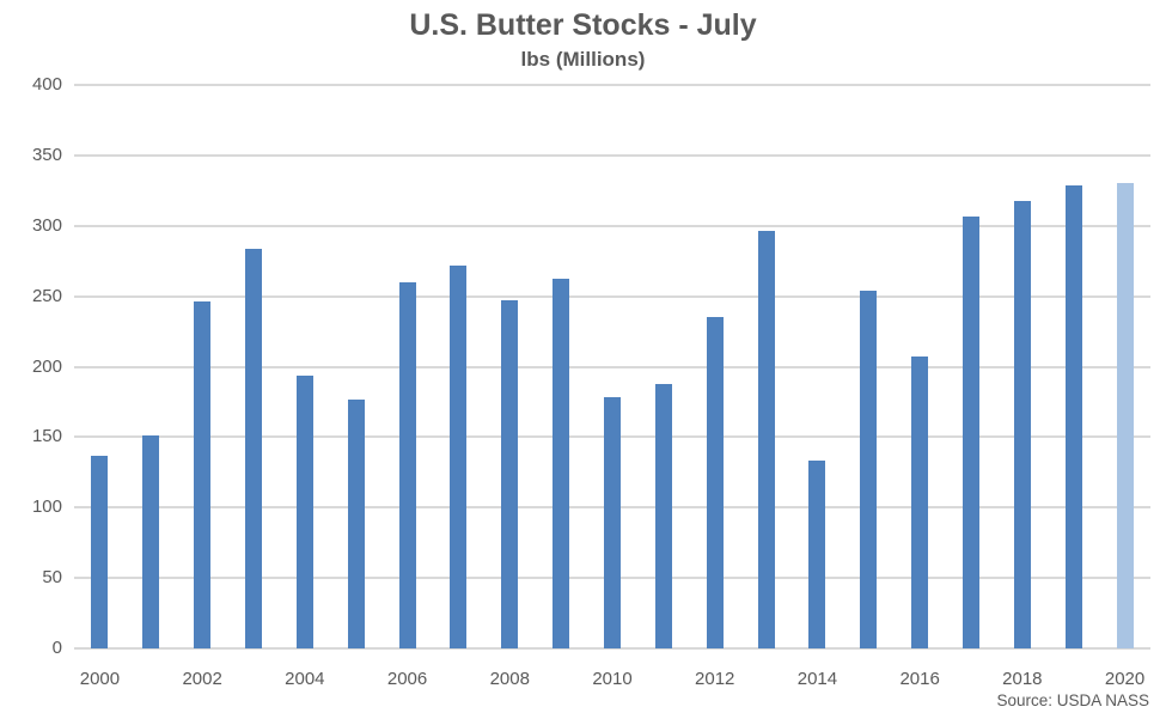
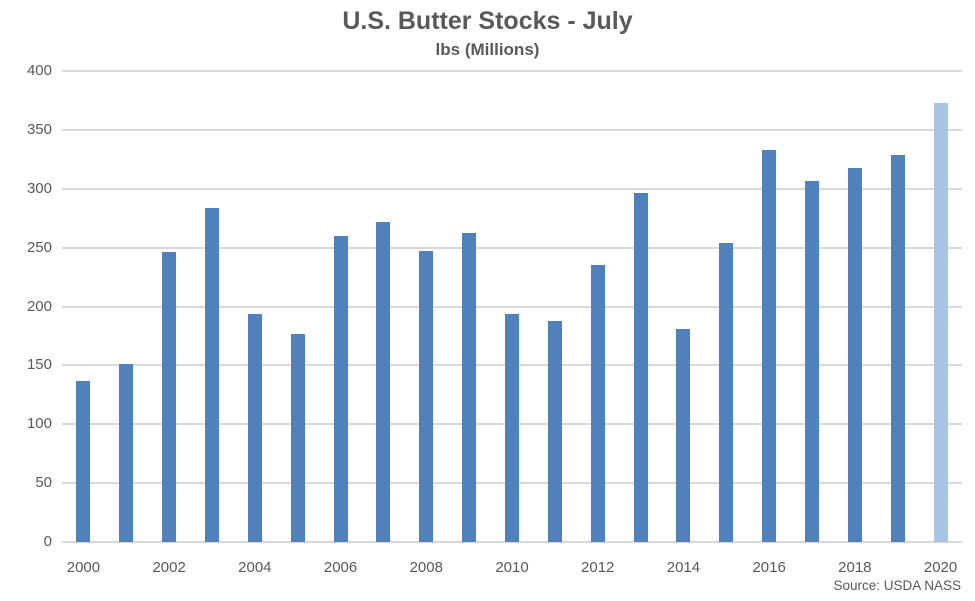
2010: 178 -> 194
2014: 133 -> 181
2016: 207 -> 333
2020: 330 -> 373
